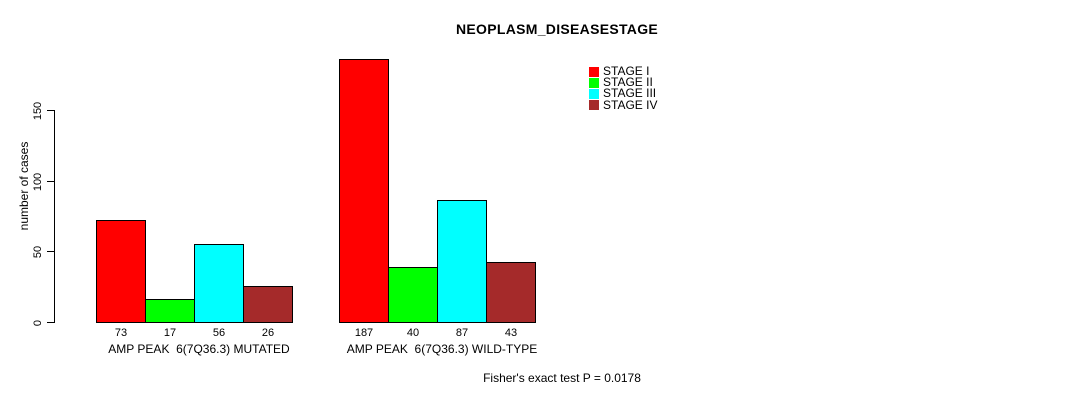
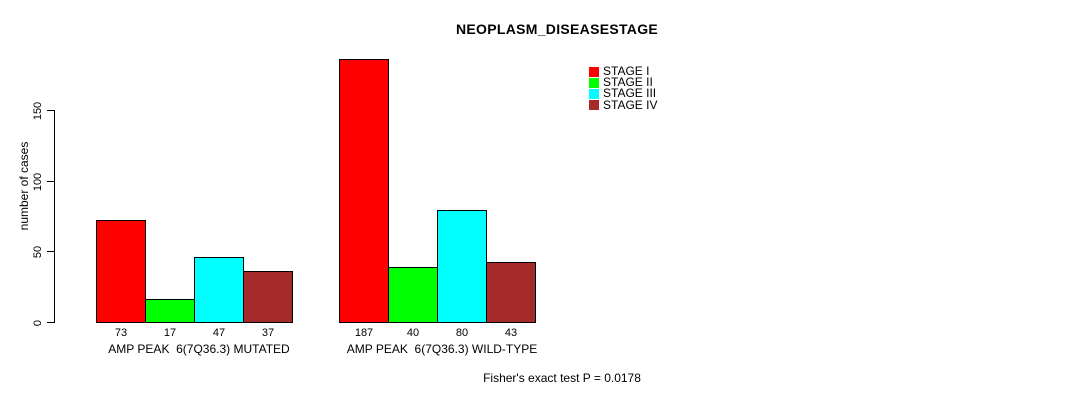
STAGE III/AMP PEAK 6(7Q36.3) MUTATED: 56 -> 47
STAGE IV/AMP PEAK 6(7Q36.3) MUTATED: 26 -> 37
STAGE III/AMP PEAK 6(7Q36.3) WILD-TYPE: 87 -> 80
